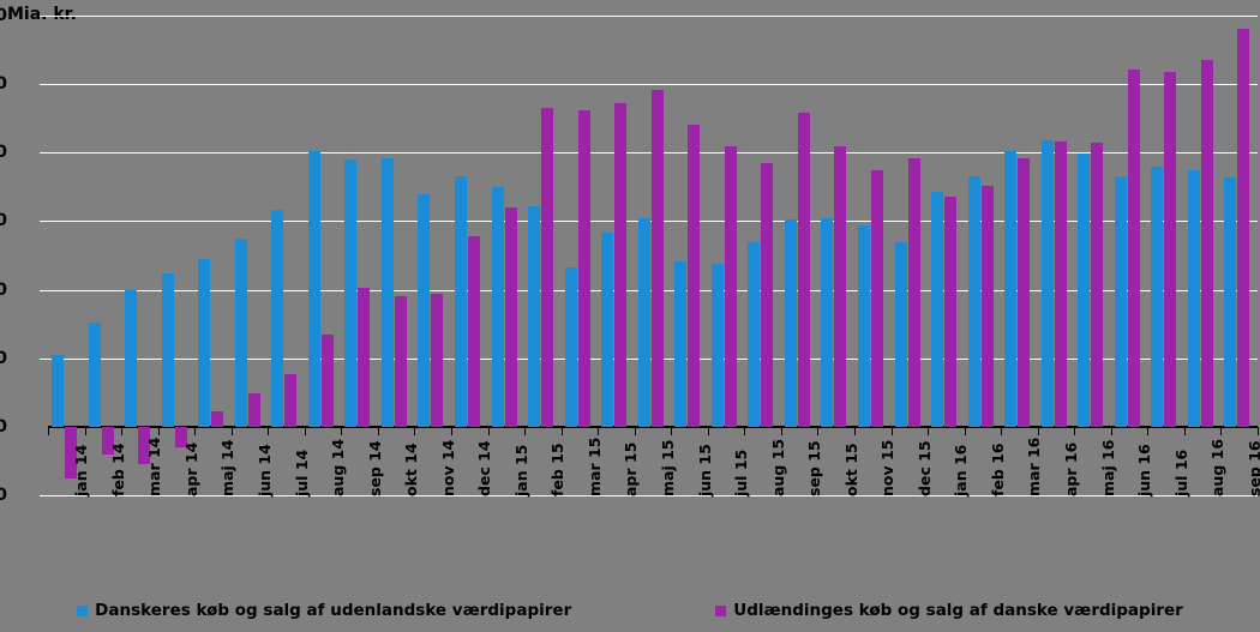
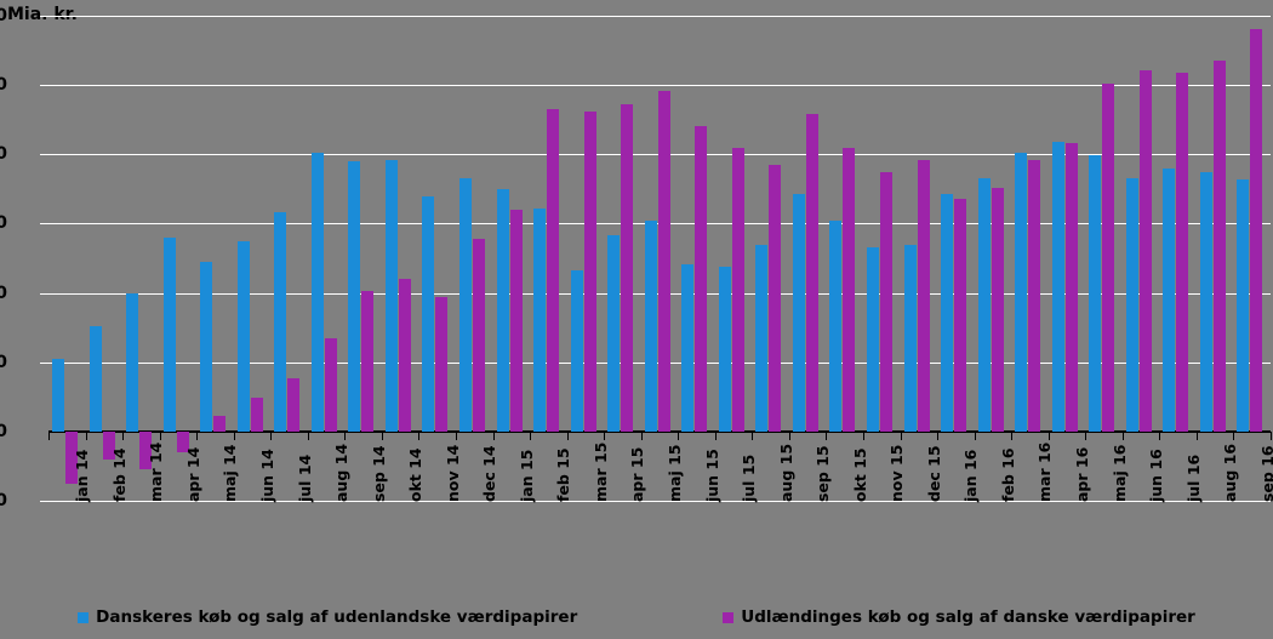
Danskeres køb og salg af udenlandske værdipapirer/apr 14: 112 -> 140
Udlændinges køb og salg af danske værdipapirer/okt 14: 95 -> 110
Danskeres køb og salg af udenlandske værdipapirer/sep 15: 151 -> 171
Danskeres køb og salg af udenlandske værdipapirer/nov 15: 147 -> 133
Udlændinges køb og salg af danske værdipapirer/maj 16: 207 -> 251
